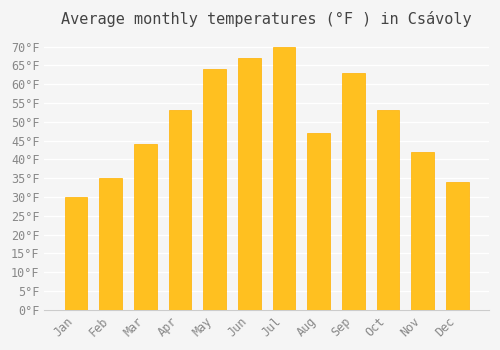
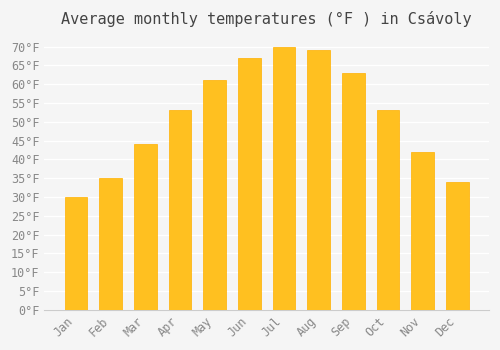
May: 64°F -> 61°F
Aug: 47°F -> 69°F
